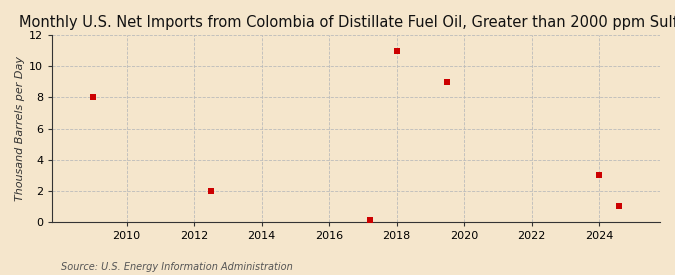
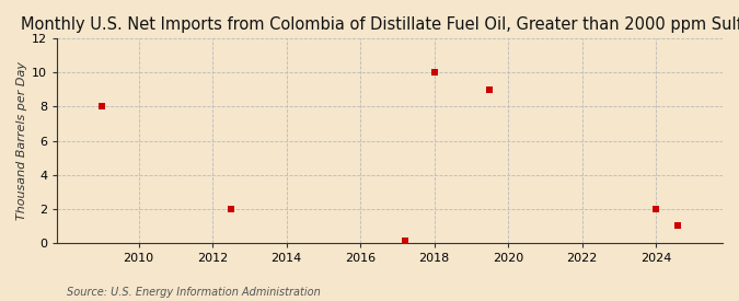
2018: 11.0 -> 10.0
2024: 3.0 -> 2.0
